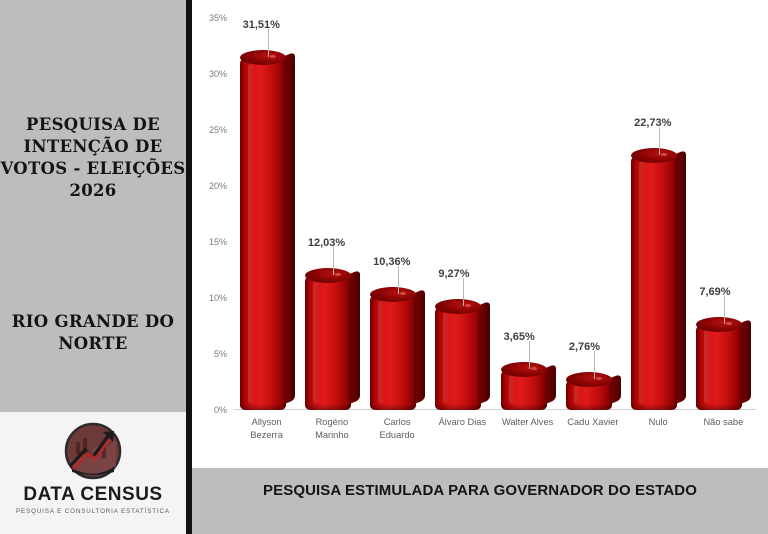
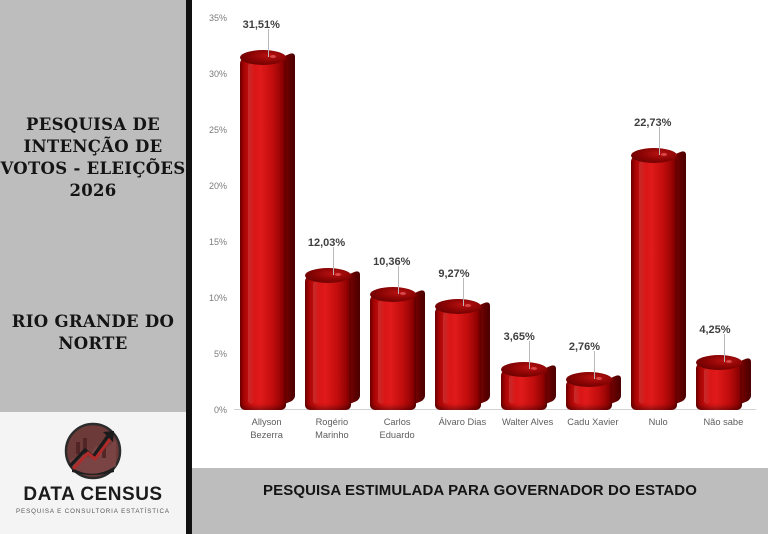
Não sabe: 7,69% -> 4,25%
